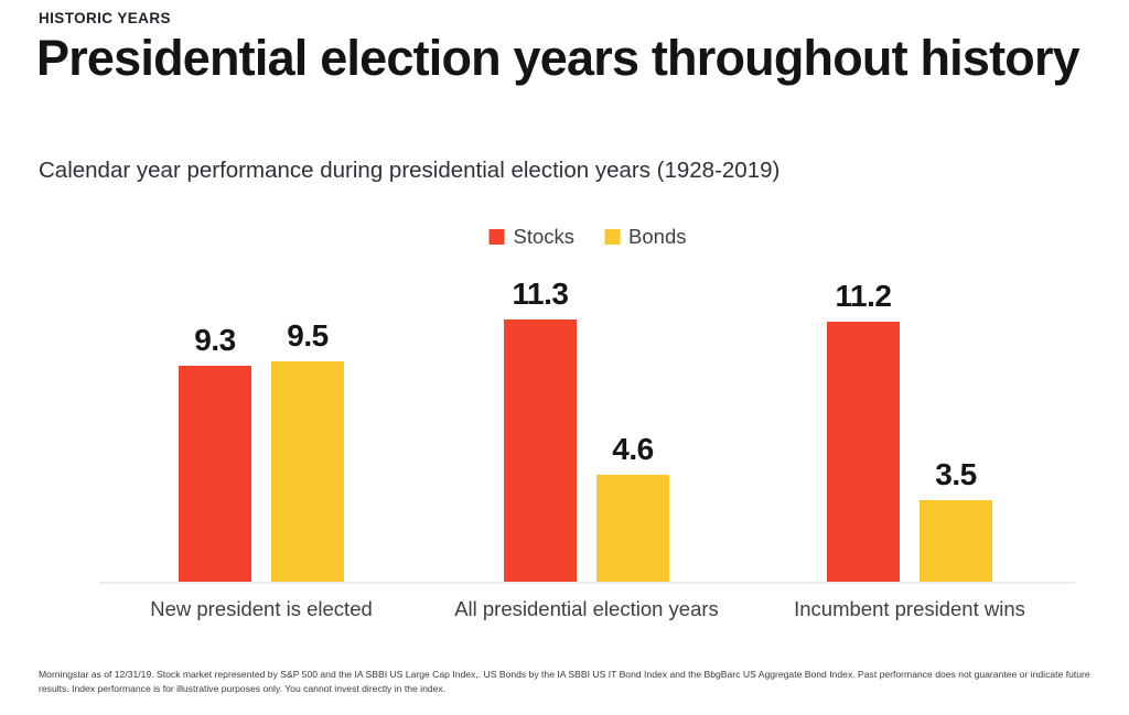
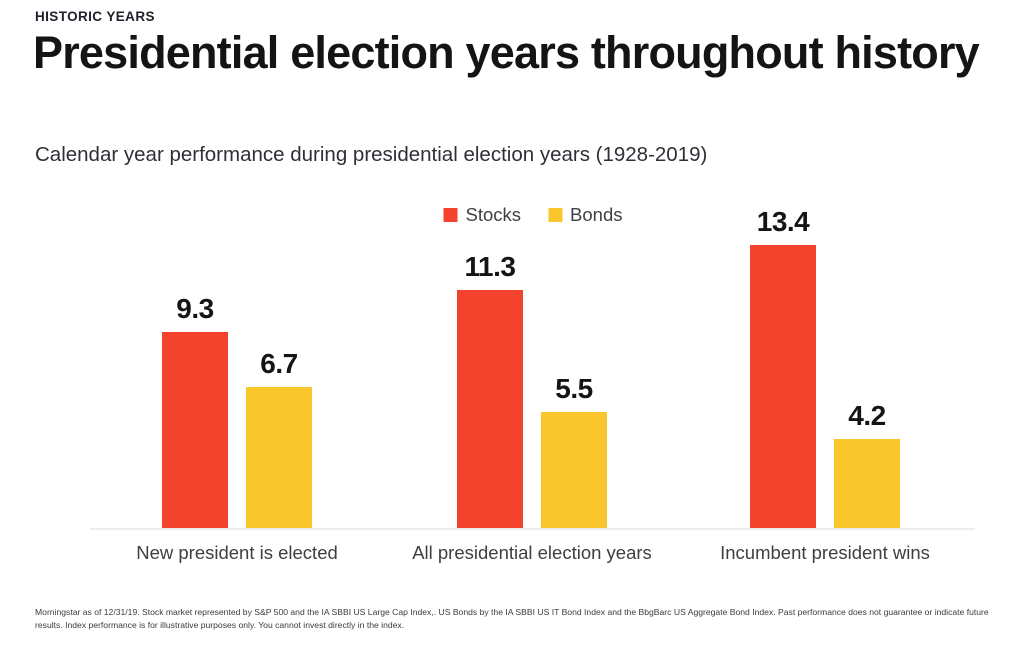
Bonds/New president is elected: 9.5 -> 6.7
Bonds/All presidential election years: 4.6 -> 5.5
Stocks/Incumbent president wins: 11.2 -> 13.4
Bonds/Incumbent president wins: 3.5 -> 4.2
